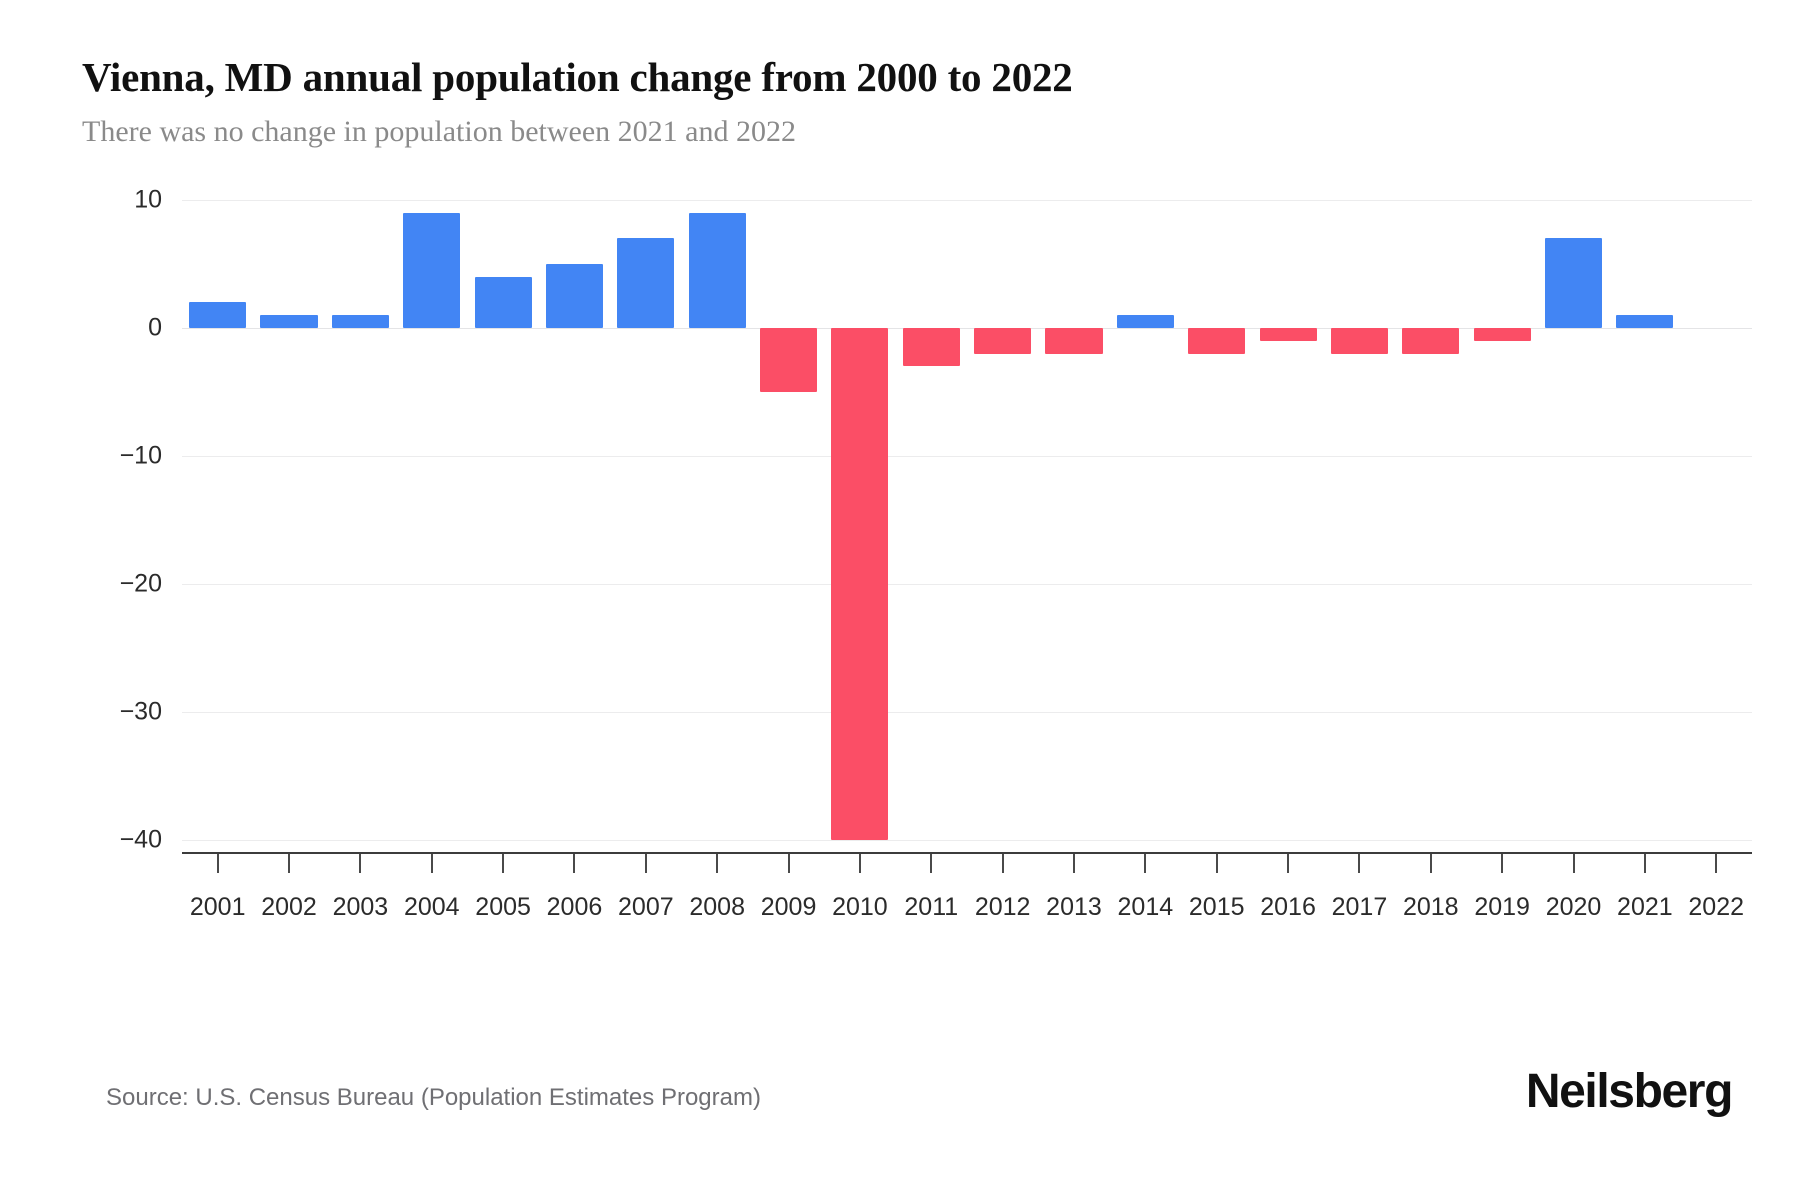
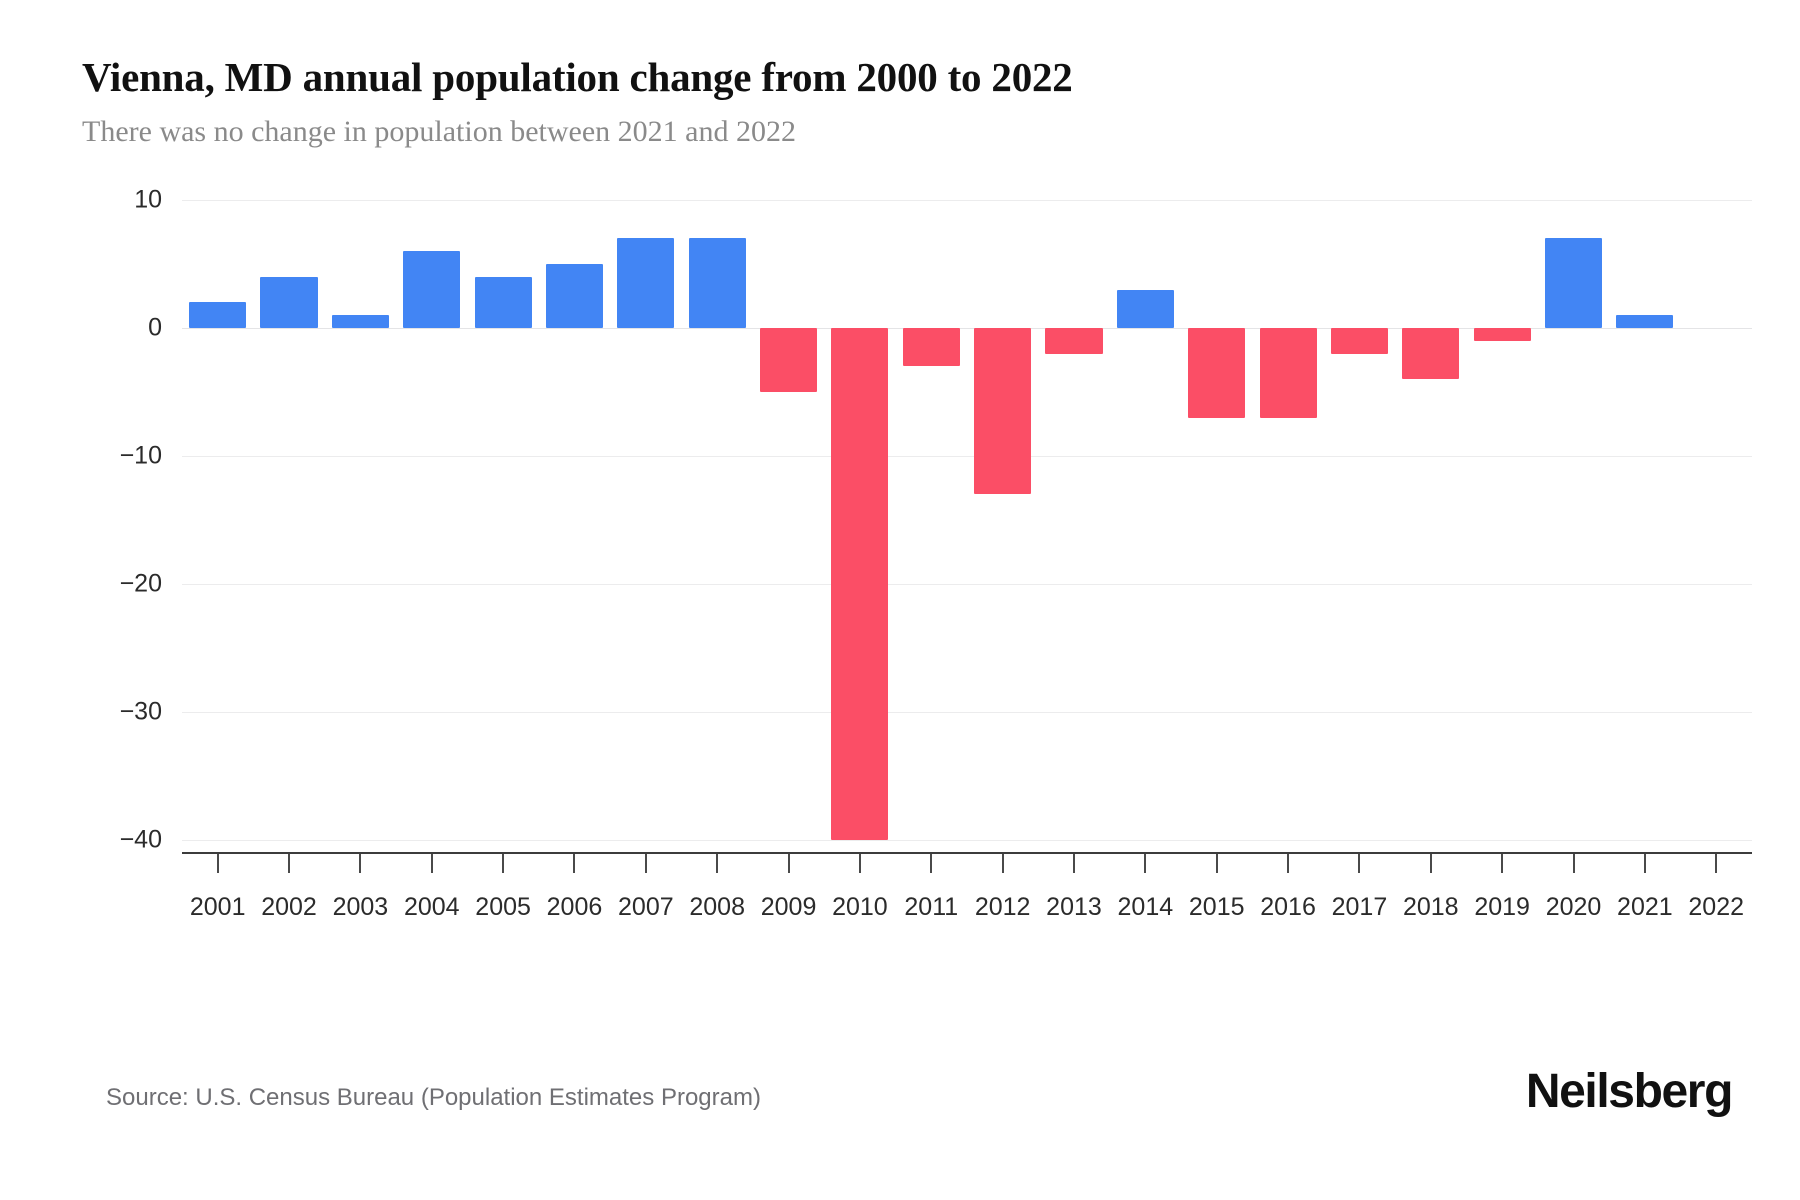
2002: 1 -> 4
2004: 9 -> 6
2008: 9 -> 7
2012: -2 -> -13
2014: 1 -> 3
2015: -2 -> -7
2016: -1 -> -7
2018: -2 -> -4
